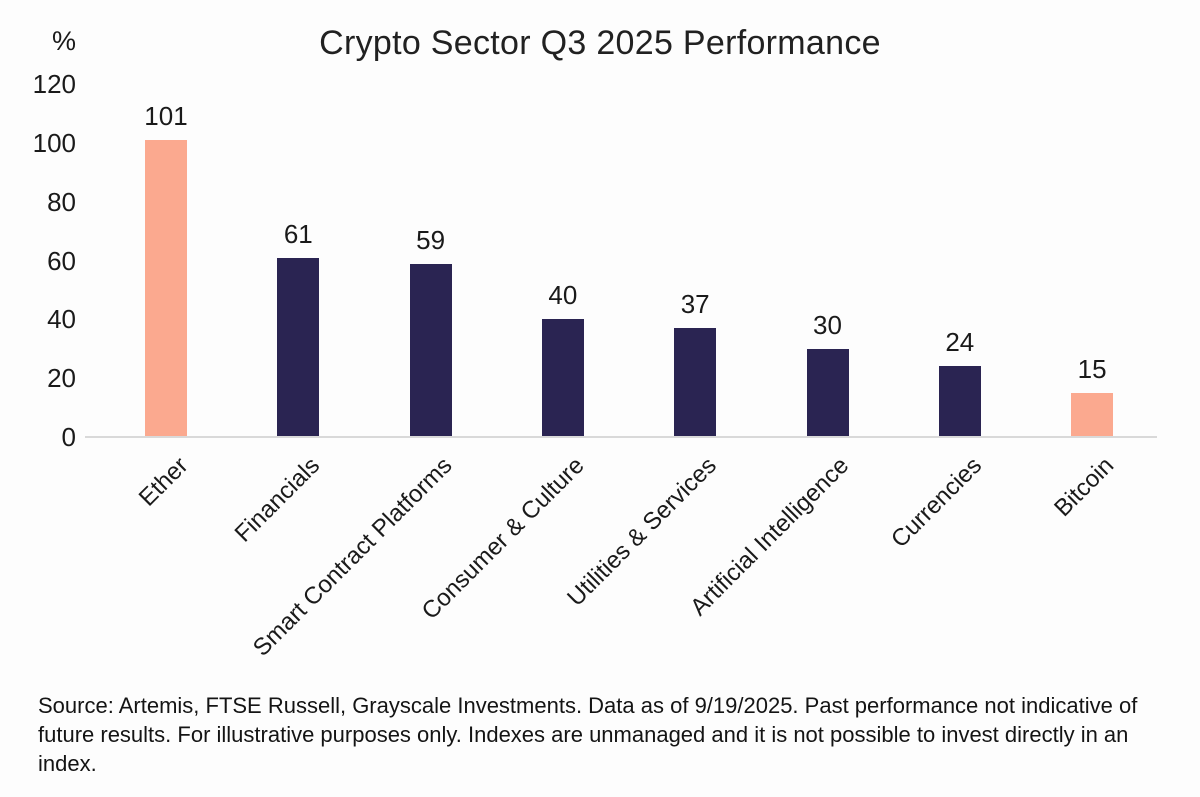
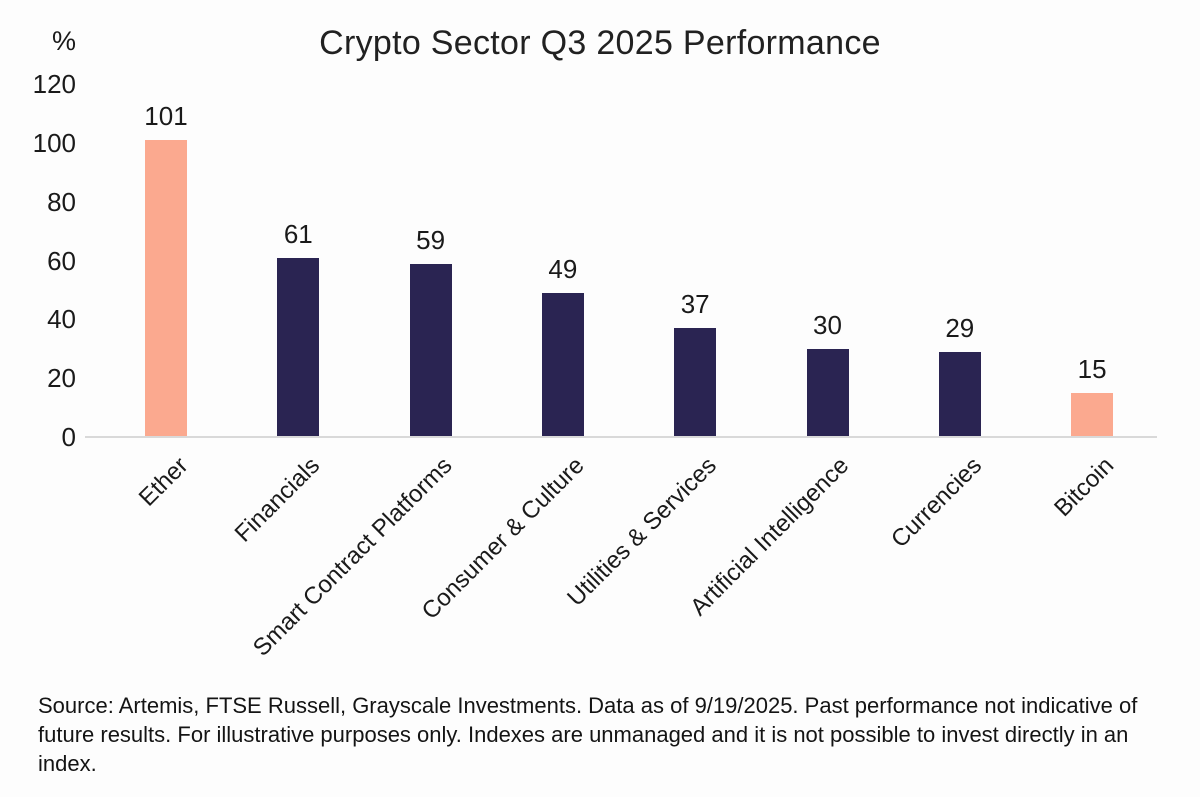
Consumer & Culture: 40 -> 49
Currencies: 24 -> 29
